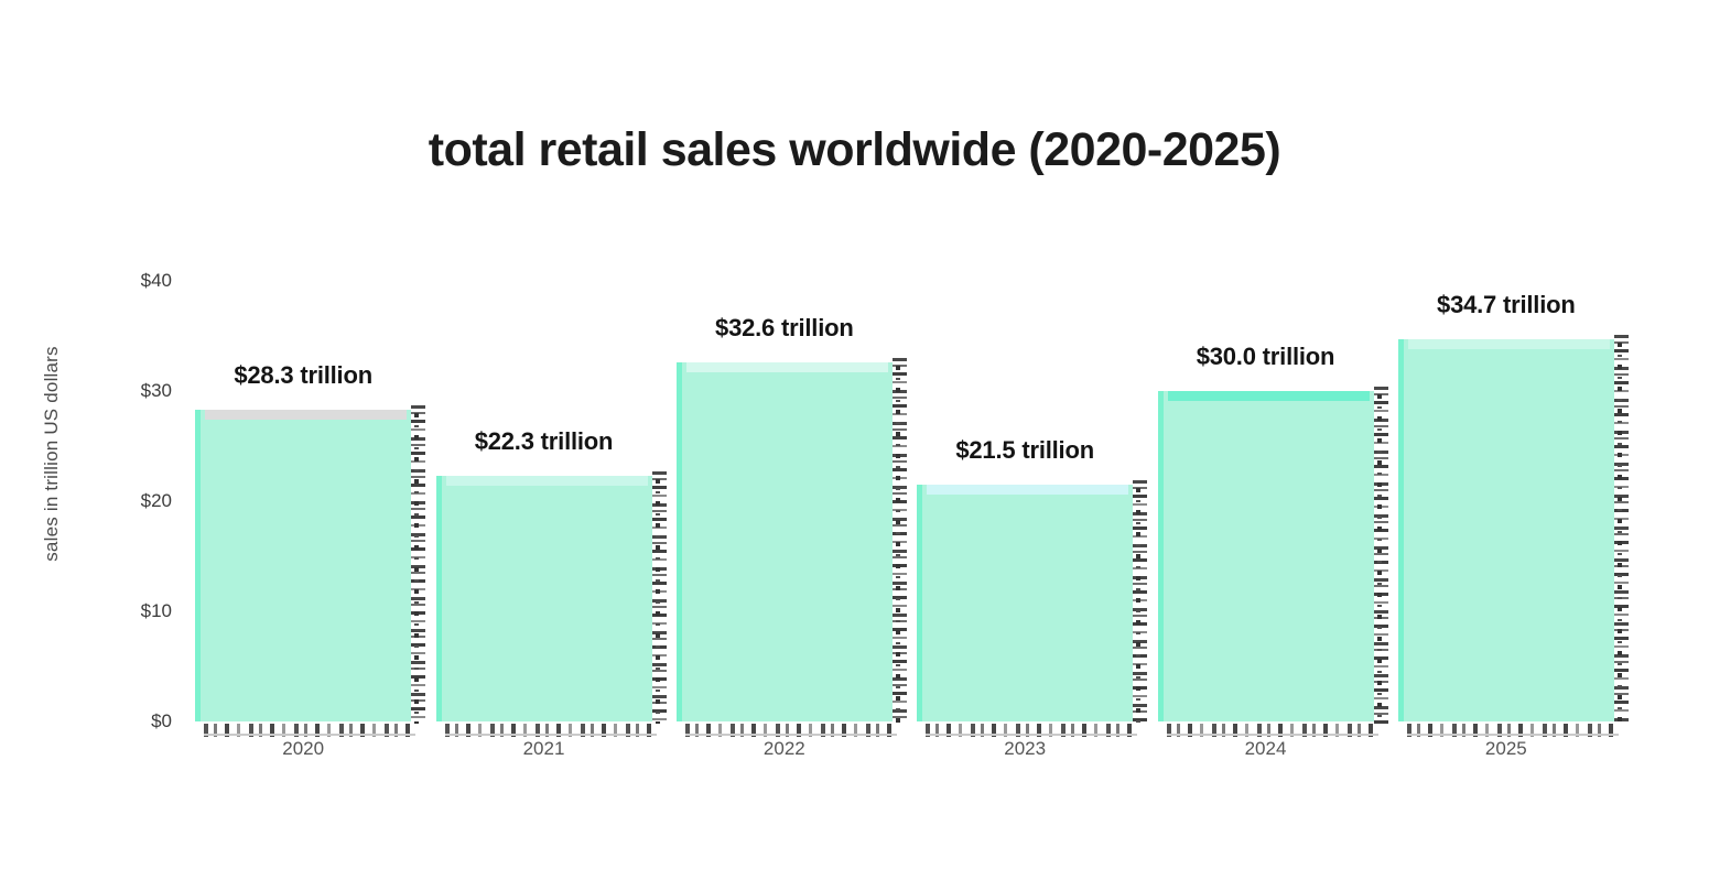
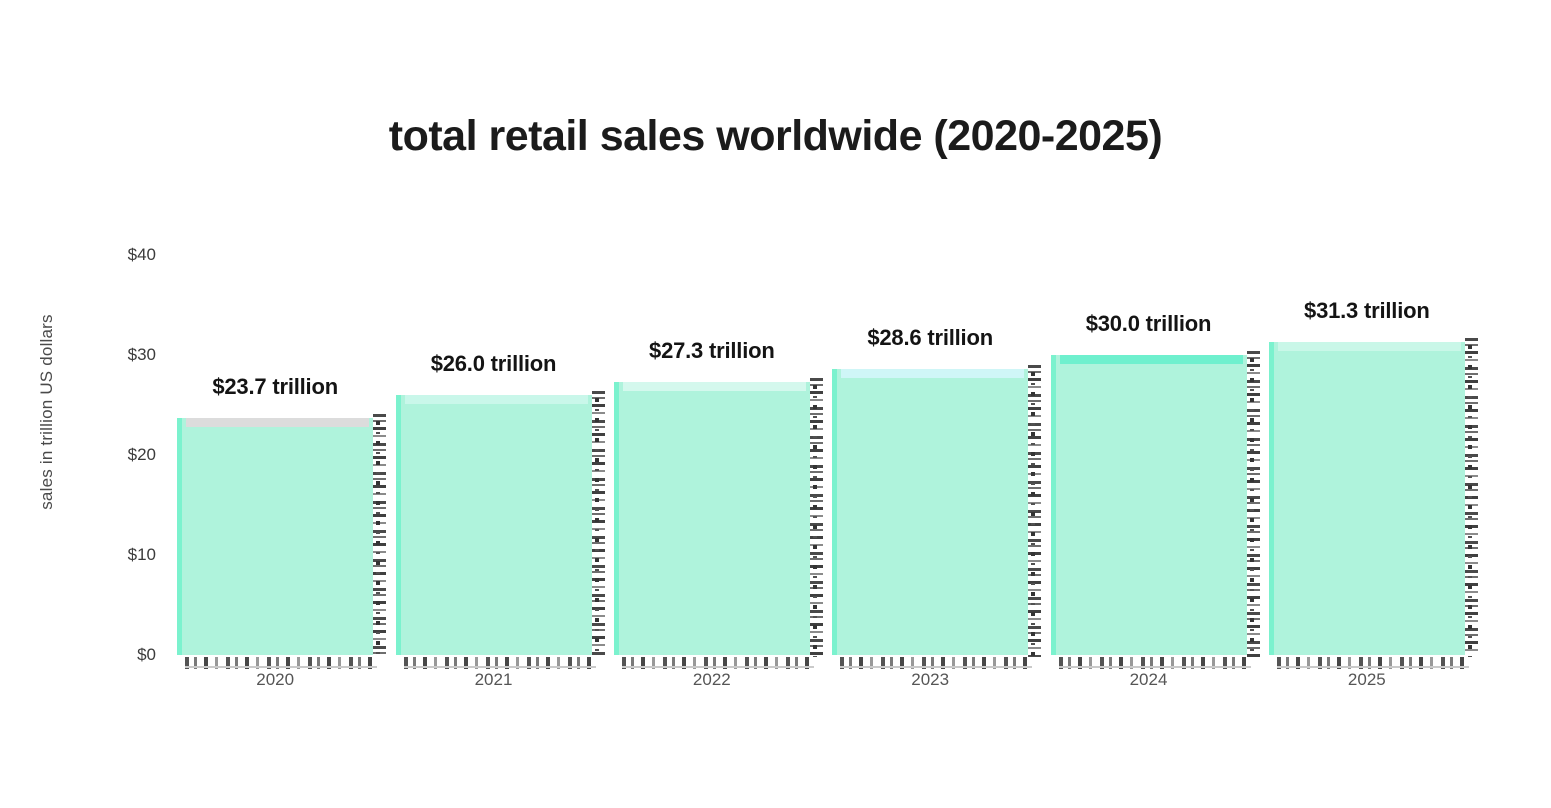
2020: $28.3 -> $23.7
2021: $22.3 -> $26.0
2022: $32.6 -> $27.3
2023: $21.5 -> $28.6
2025: $34.7 -> $31.3
